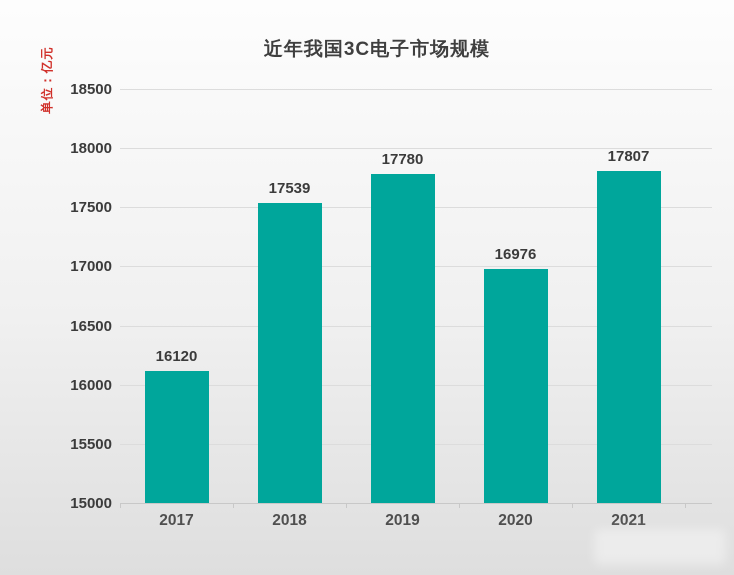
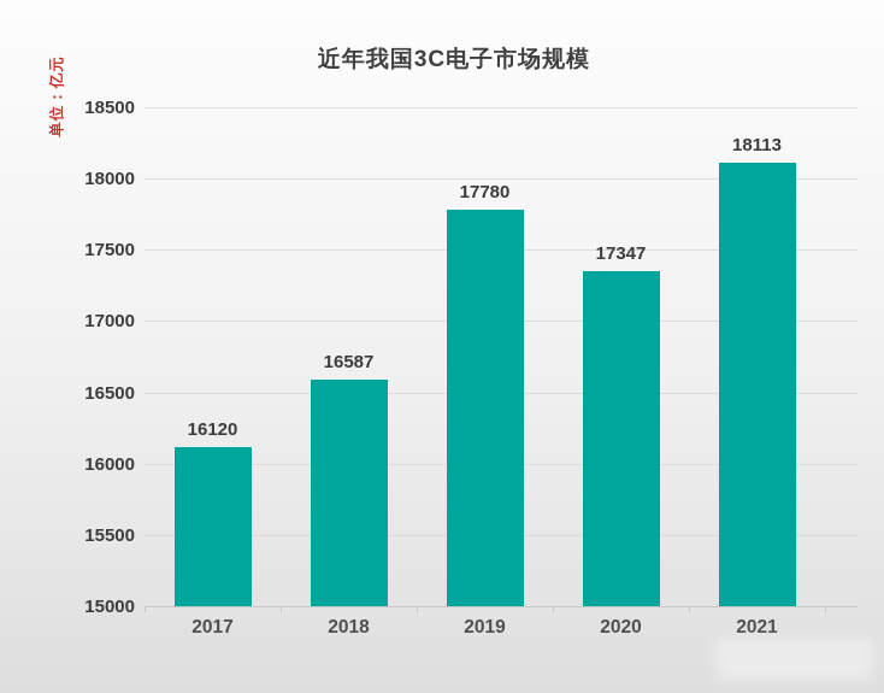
2018: 17539 -> 16587
2020: 16976 -> 17347
2021: 17807 -> 18113
